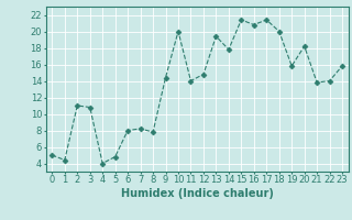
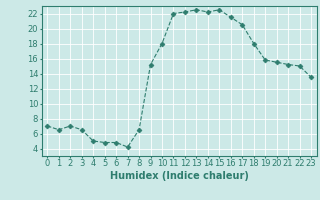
0: 5.0 -> 7.0
1: 4.4 -> 6.5
2: 11.0 -> 7.0
3: 10.8 -> 6.5
4: 4.0 -> 5.0
6: 8.0 -> 4.8
7: 8.2 -> 4.2
8: 7.8 -> 6.5
9: 14.4 -> 15.2
10: 20.0 -> 18.0
11: 14.0 -> 22.0
12: 14.8 -> 22.2
13: 19.4 -> 22.5
14: 17.8 -> 22.2
15: 21.4 -> 22.5
16: 20.8 -> 21.5
17: 21.4 -> 20.5
18: 20.0 -> 18.0
20: 18.2 -> 15.5
21: 13.8 -> 15.2
22: 14.0 -> 15.0
23: 15.8 -> 13.5
